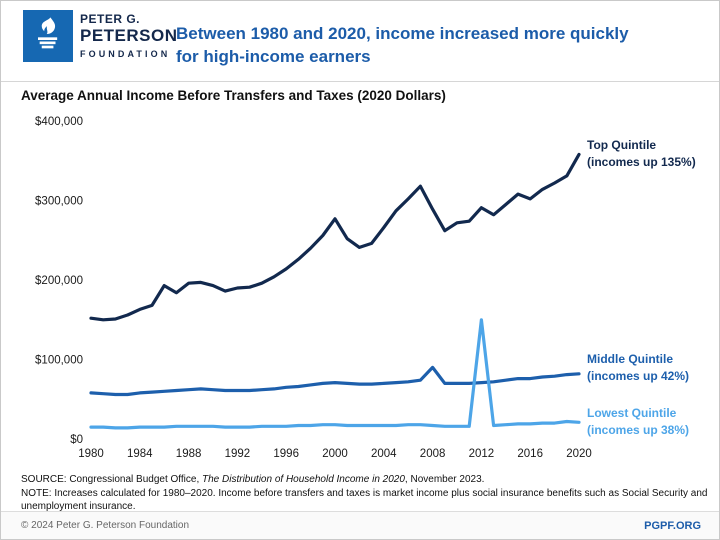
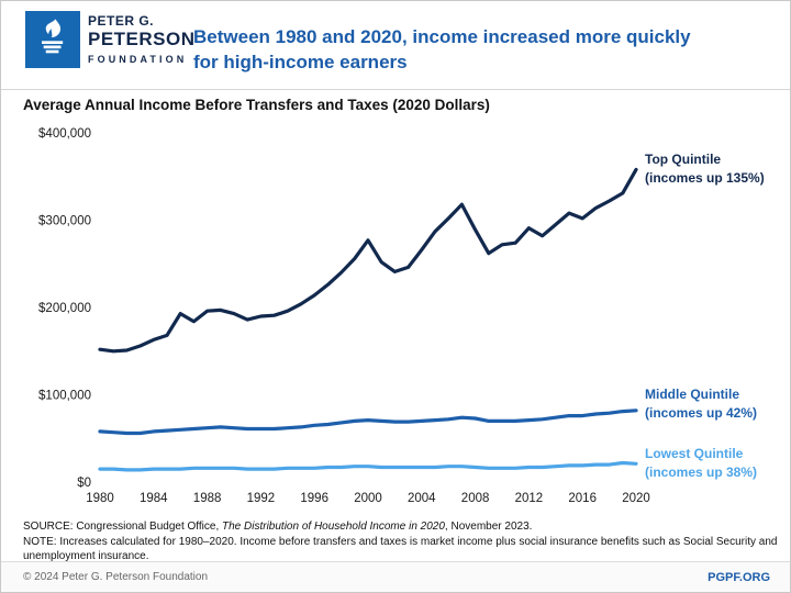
Middle Quintile/2008: $90000 -> $70000
Lowest Quintile/2012: $150000 -> $20000
